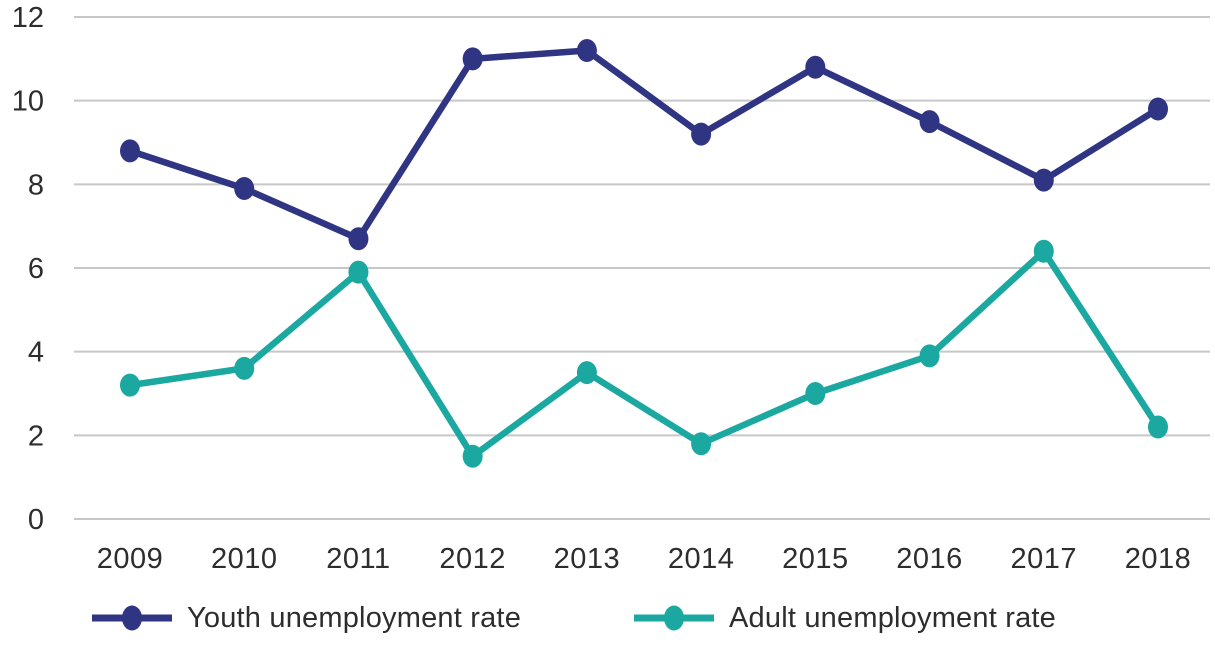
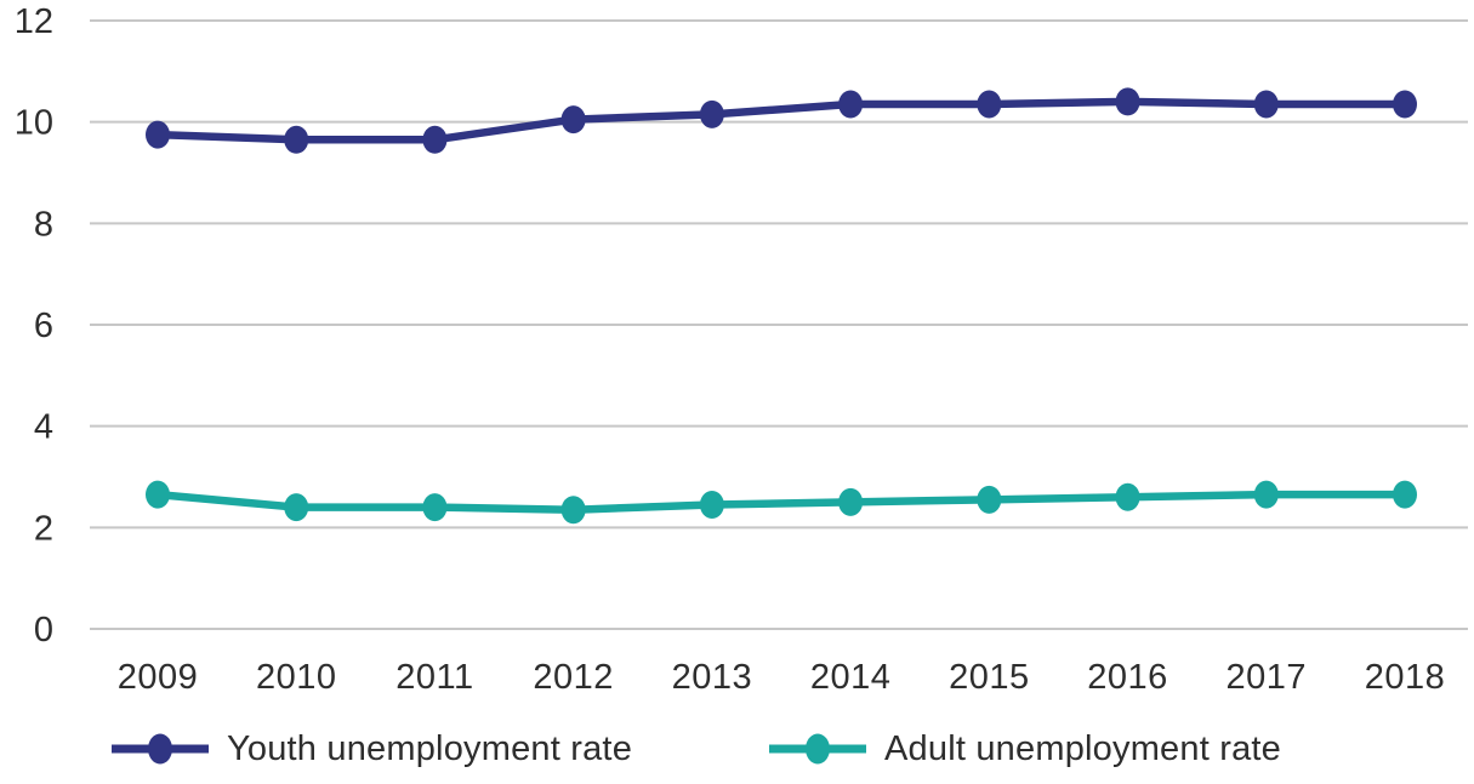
Youth unemployment rate/2009: 8.8 -> 9.8
Adult unemployment rate/2009: 3.2 -> 2.6
Youth unemployment rate/2010: 7.9 -> 9.7
Adult unemployment rate/2010: 3.6 -> 2.4
Youth unemployment rate/2011: 6.7 -> 9.7
Adult unemployment rate/2011: 5.9 -> 2.4
Youth unemployment rate/2012: 11.0 -> 10.1
Adult unemployment rate/2012: 1.5 -> 2.4
Youth unemployment rate/2013: 11.2 -> 10.2
Adult unemployment rate/2013: 3.5 -> 2.5
Youth unemployment rate/2014: 9.2 -> 10.3
Adult unemployment rate/2014: 1.8 -> 2.5
Youth unemployment rate/2015: 10.8 -> 10.3
Adult unemployment rate/2015: 3.0 -> 2.5
Youth unemployment rate/2016: 9.5 -> 10.4
Adult unemployment rate/2016: 3.9 -> 2.6
Youth unemployment rate/2017: 8.1 -> 10.3
Adult unemployment rate/2017: 6.4 -> 2.6
Youth unemployment rate/2018: 9.8 -> 10.3
Adult unemployment rate/2018: 2.2 -> 2.6
